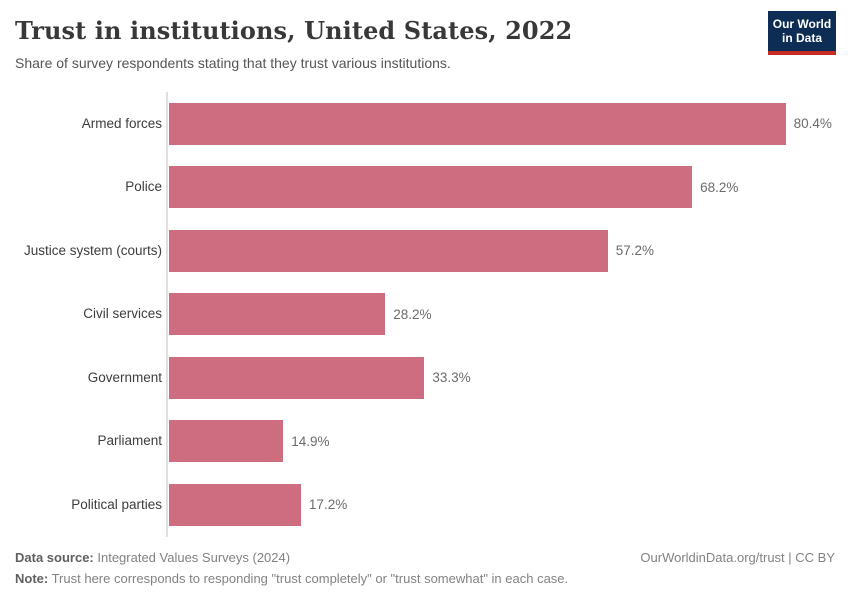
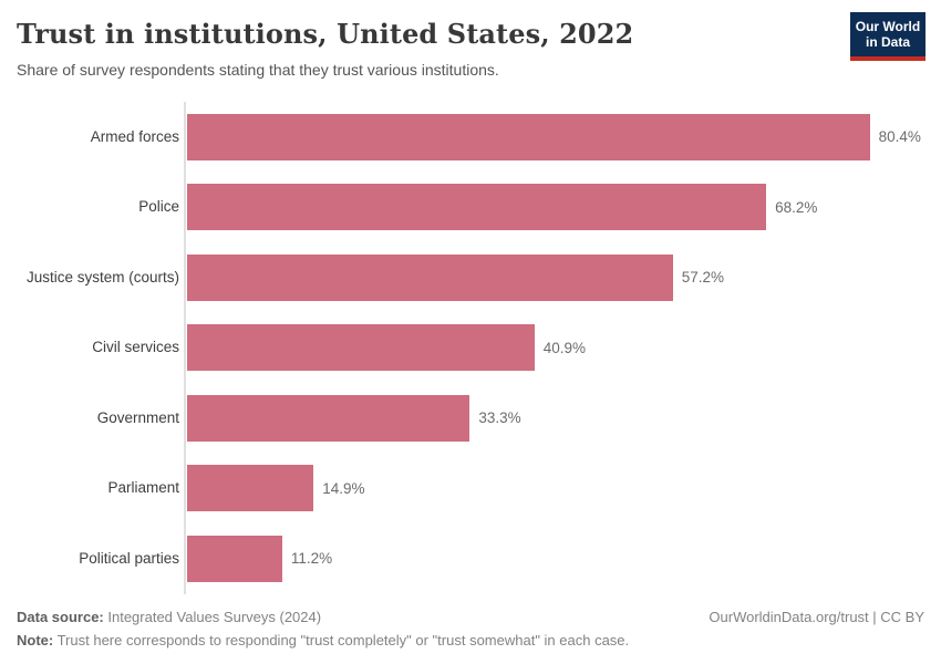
Civil services: 28.2% -> 40.9%
Political parties: 17.2% -> 11.2%
